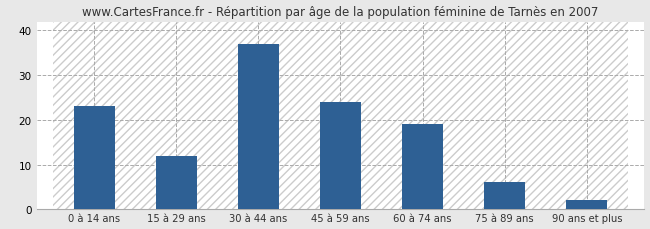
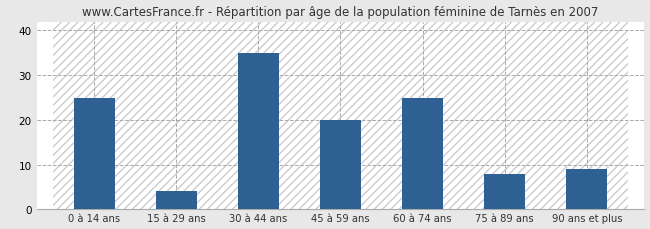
0 à 14 ans: 23 -> 25
15 à 29 ans: 12 -> 4
30 à 44 ans: 37 -> 35
45 à 59 ans: 24 -> 20
60 à 74 ans: 19 -> 25
75 à 89 ans: 6 -> 8
90 ans et plus: 2 -> 9
